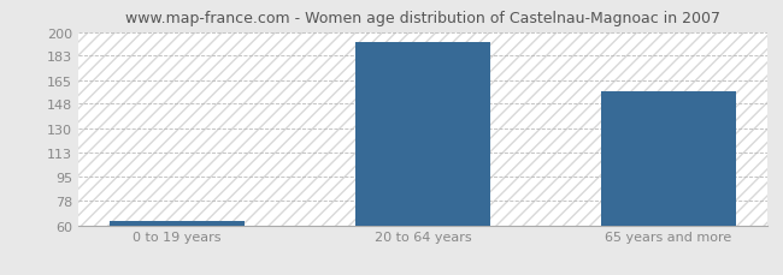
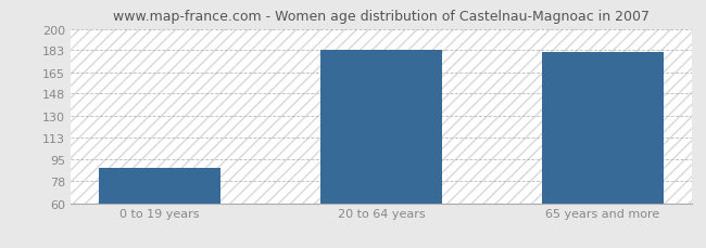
0 to 19 years: 63 -> 88
20 to 64 years: 193 -> 183
65 years and more: 157 -> 181
